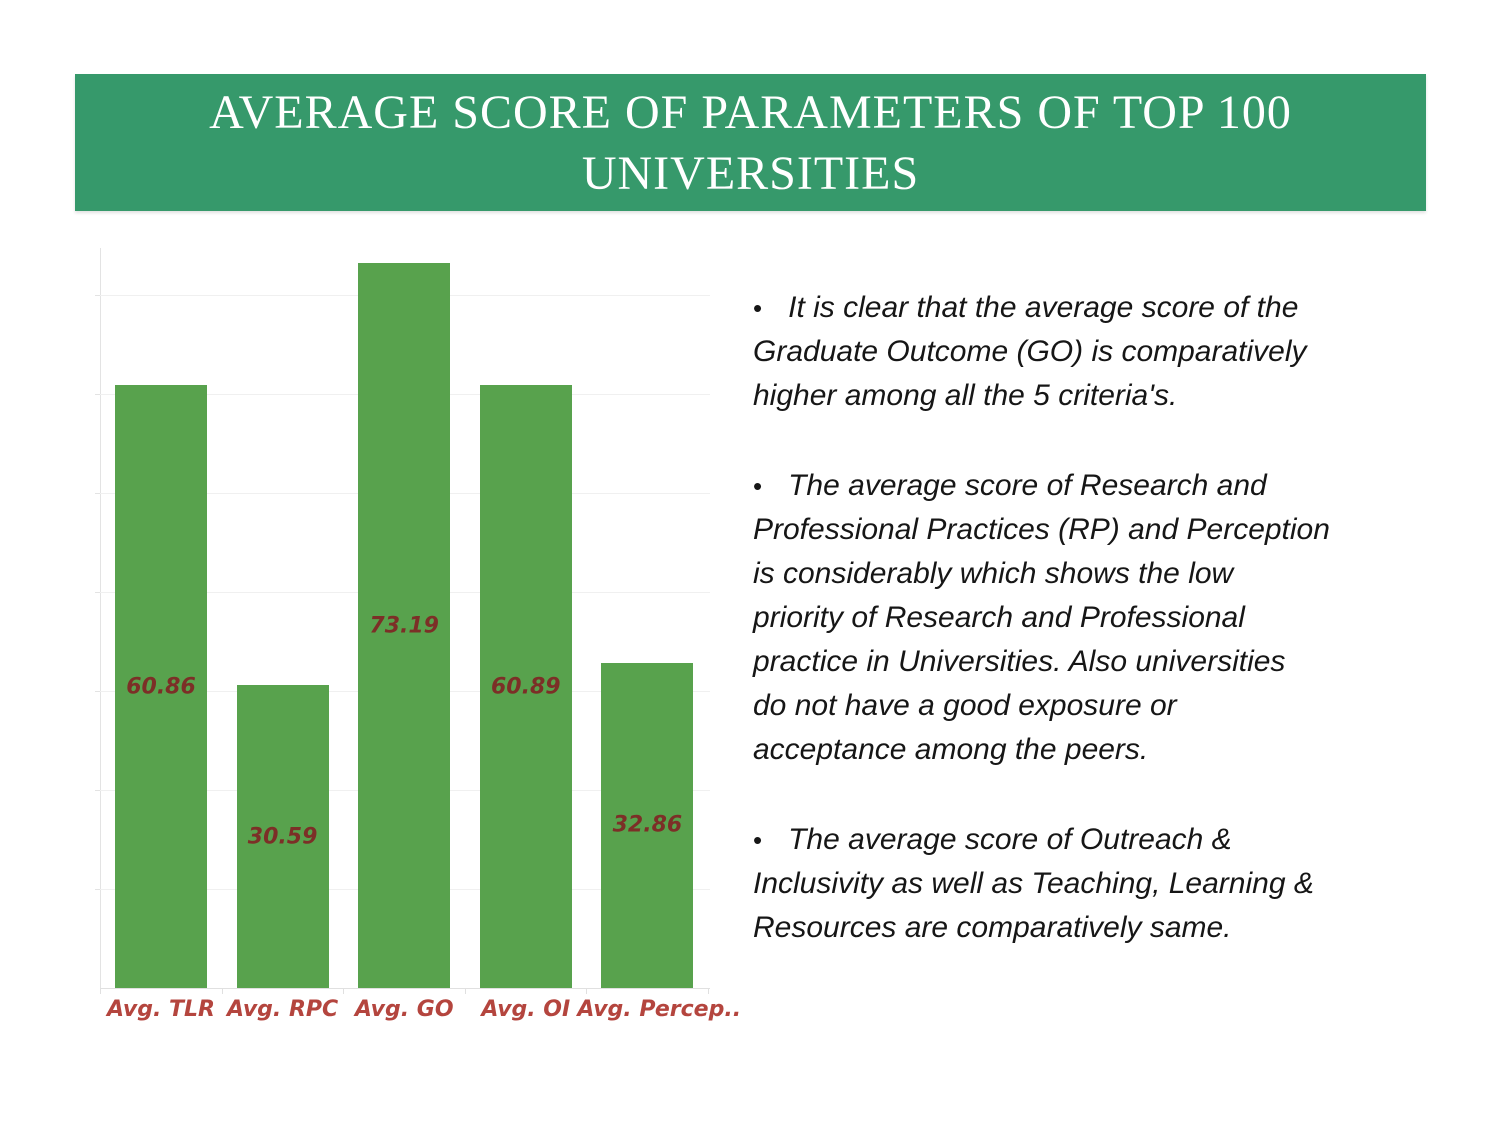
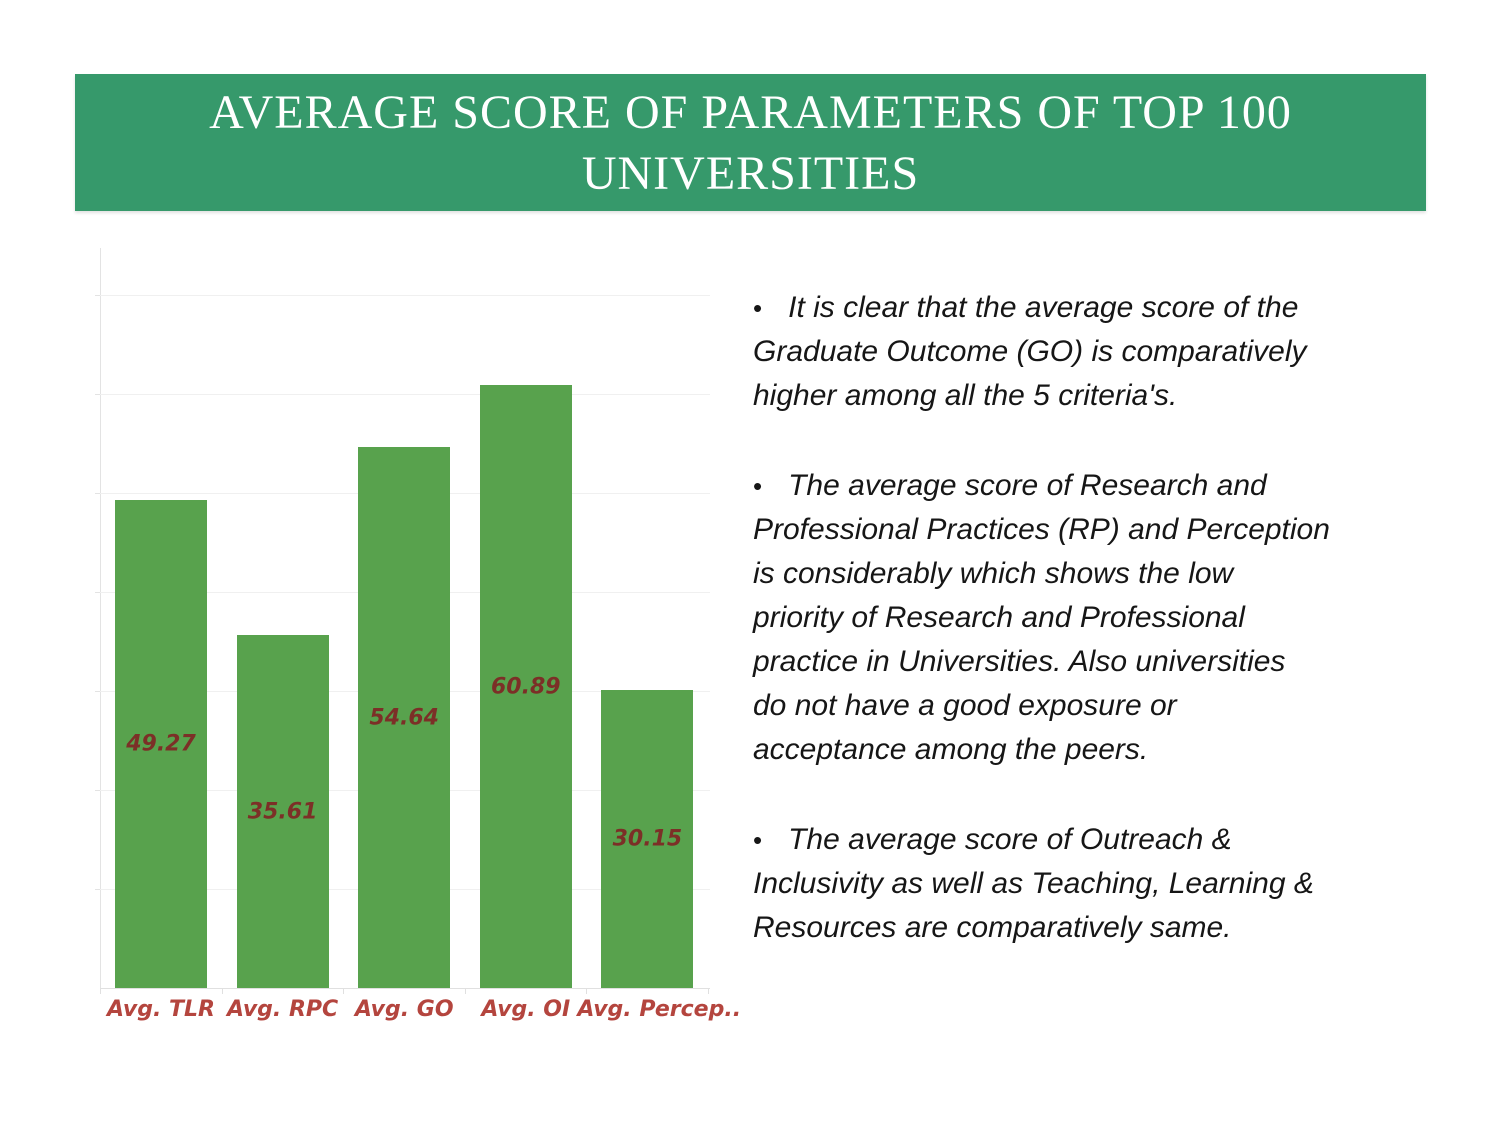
Avg. TLR: 60.86 -> 49.27
Avg. RPC: 30.59 -> 35.61
Avg. GO: 73.19 -> 54.64
Avg. Percep..: 32.86 -> 30.15
